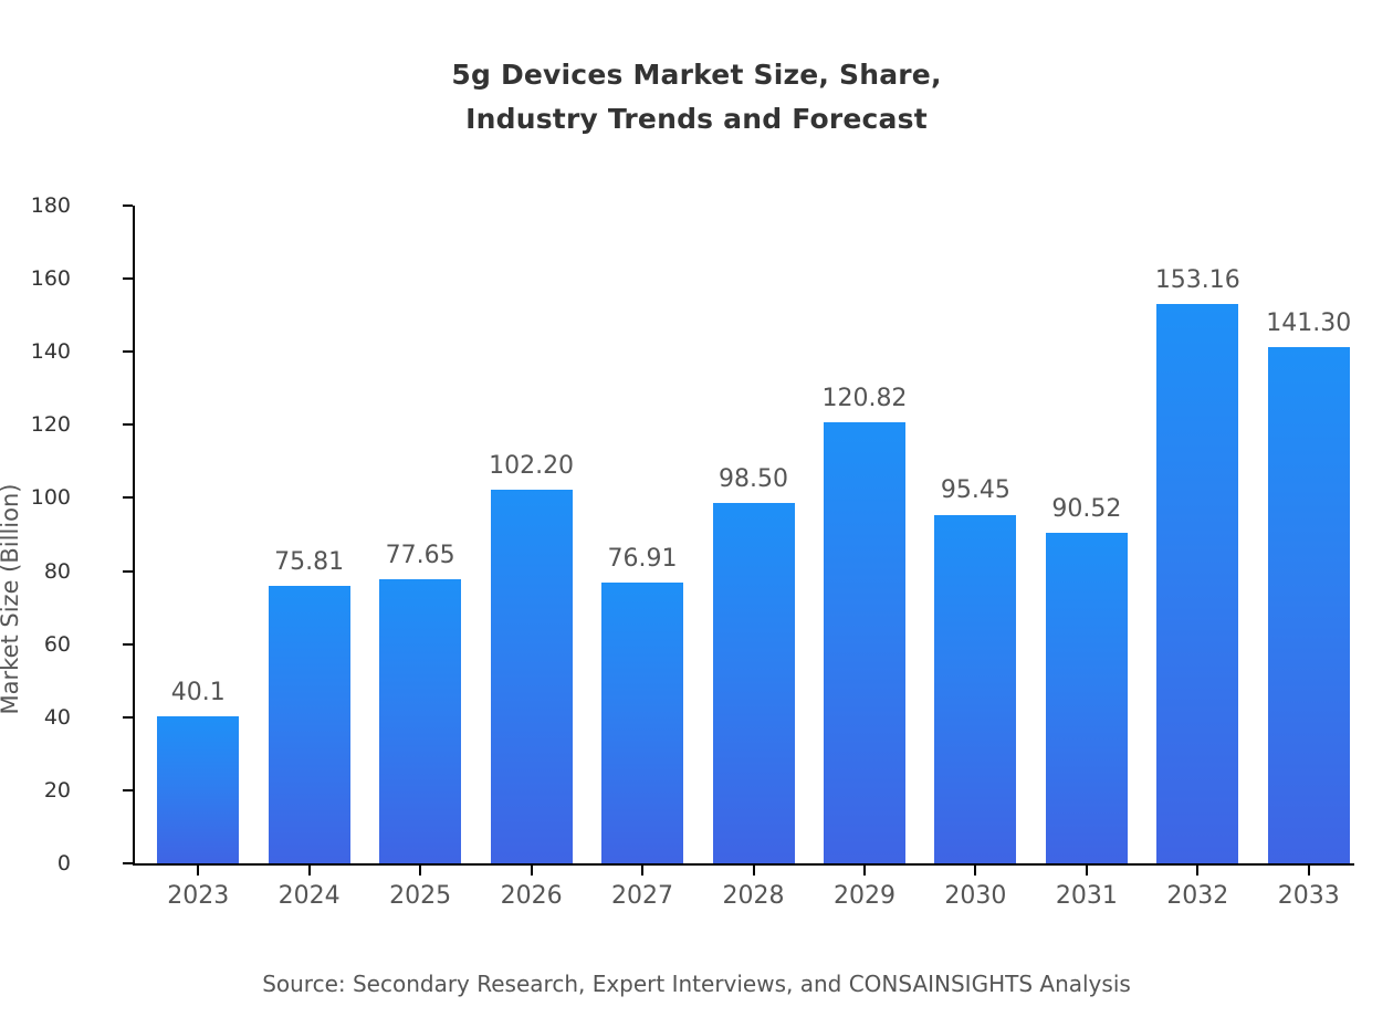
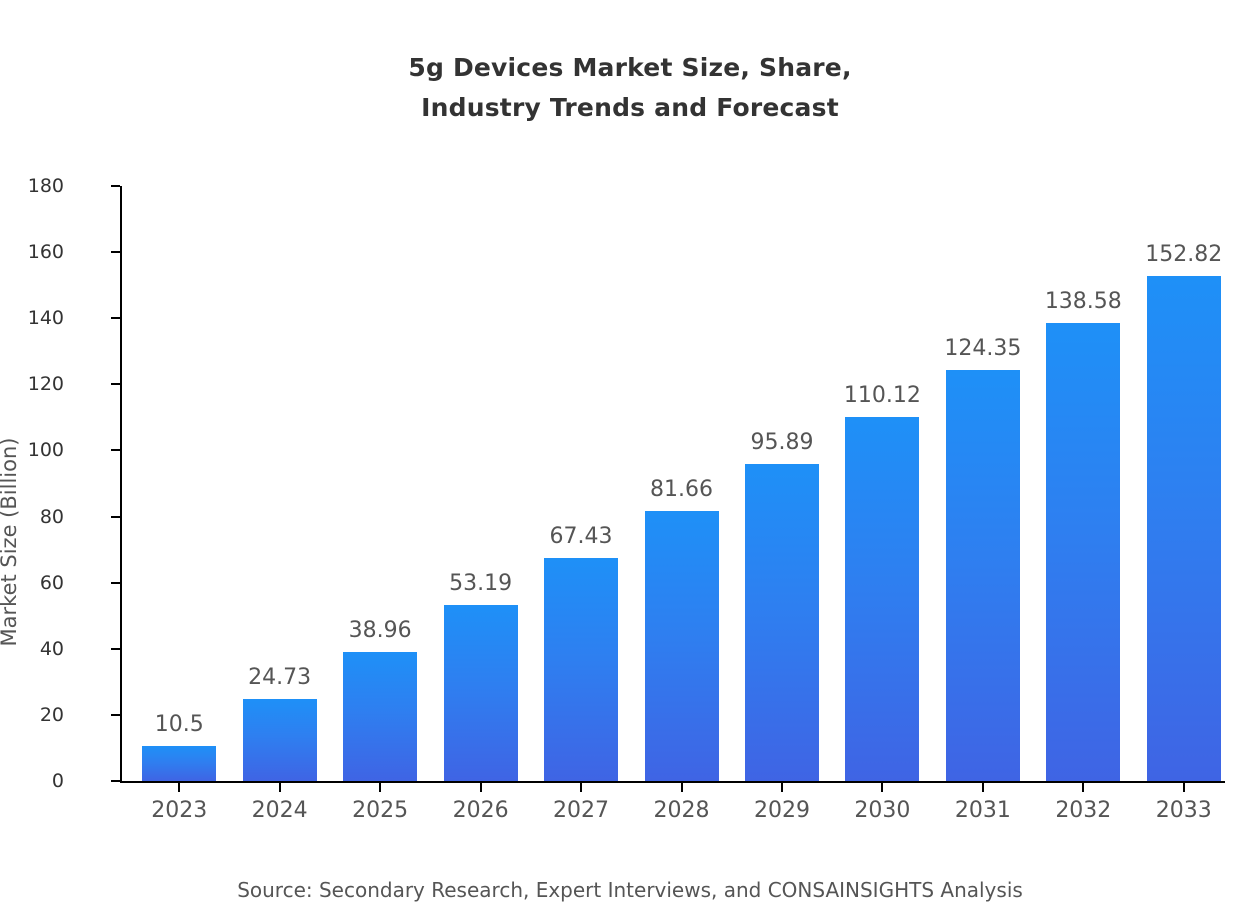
2023: 40.1 -> 10.5
2024: 75.81 -> 24.73
2025: 77.65 -> 38.96
2026: 102.20 -> 53.19
2027: 76.91 -> 67.43
2028: 98.50 -> 81.66
2029: 120.82 -> 95.89
2030: 95.45 -> 110.12
2031: 90.52 -> 124.35
2032: 153.16 -> 138.58
2033: 141.30 -> 152.82
